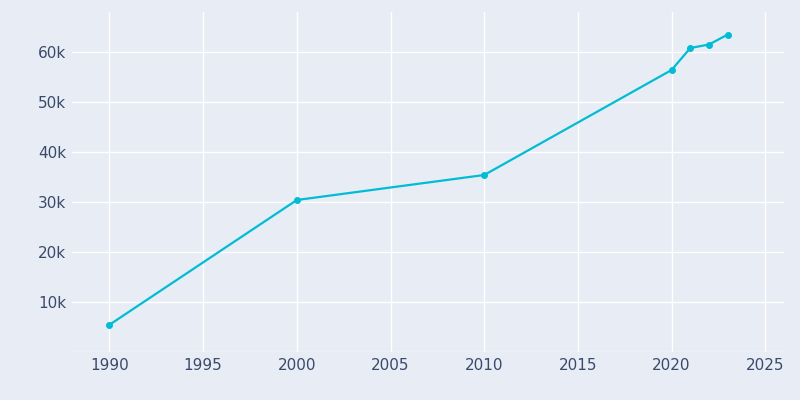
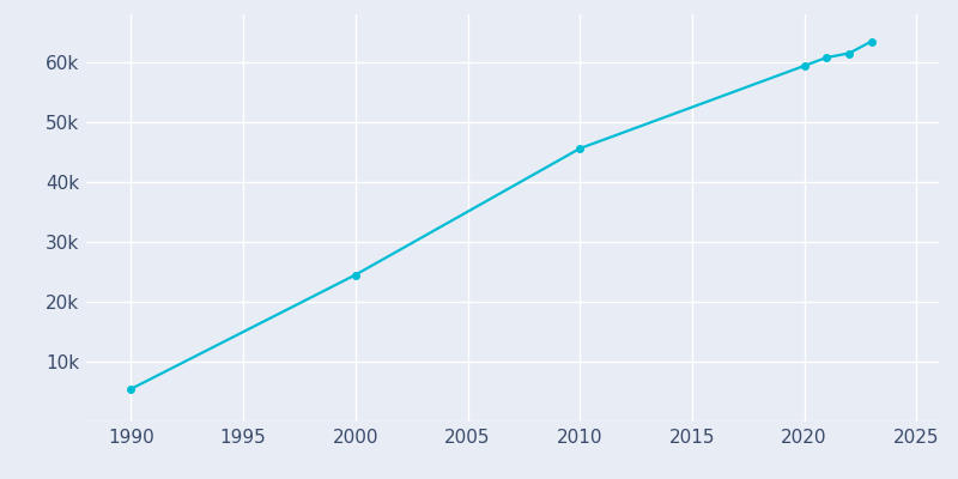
2000: 30.4k -> 24.5k
2010: 35.4k -> 45.6k
2020: 56.4k -> 59.4k
